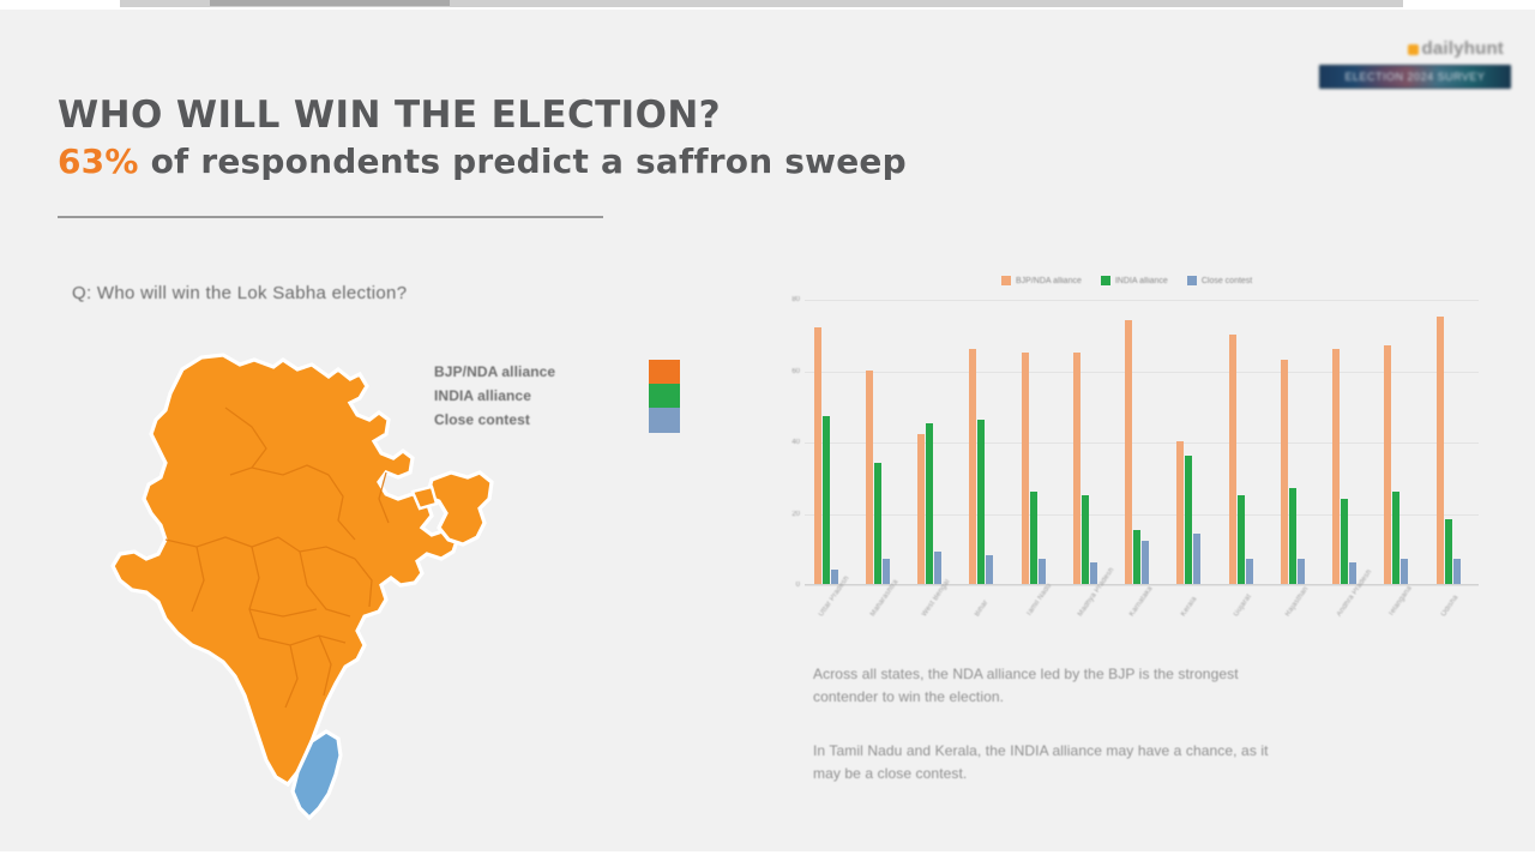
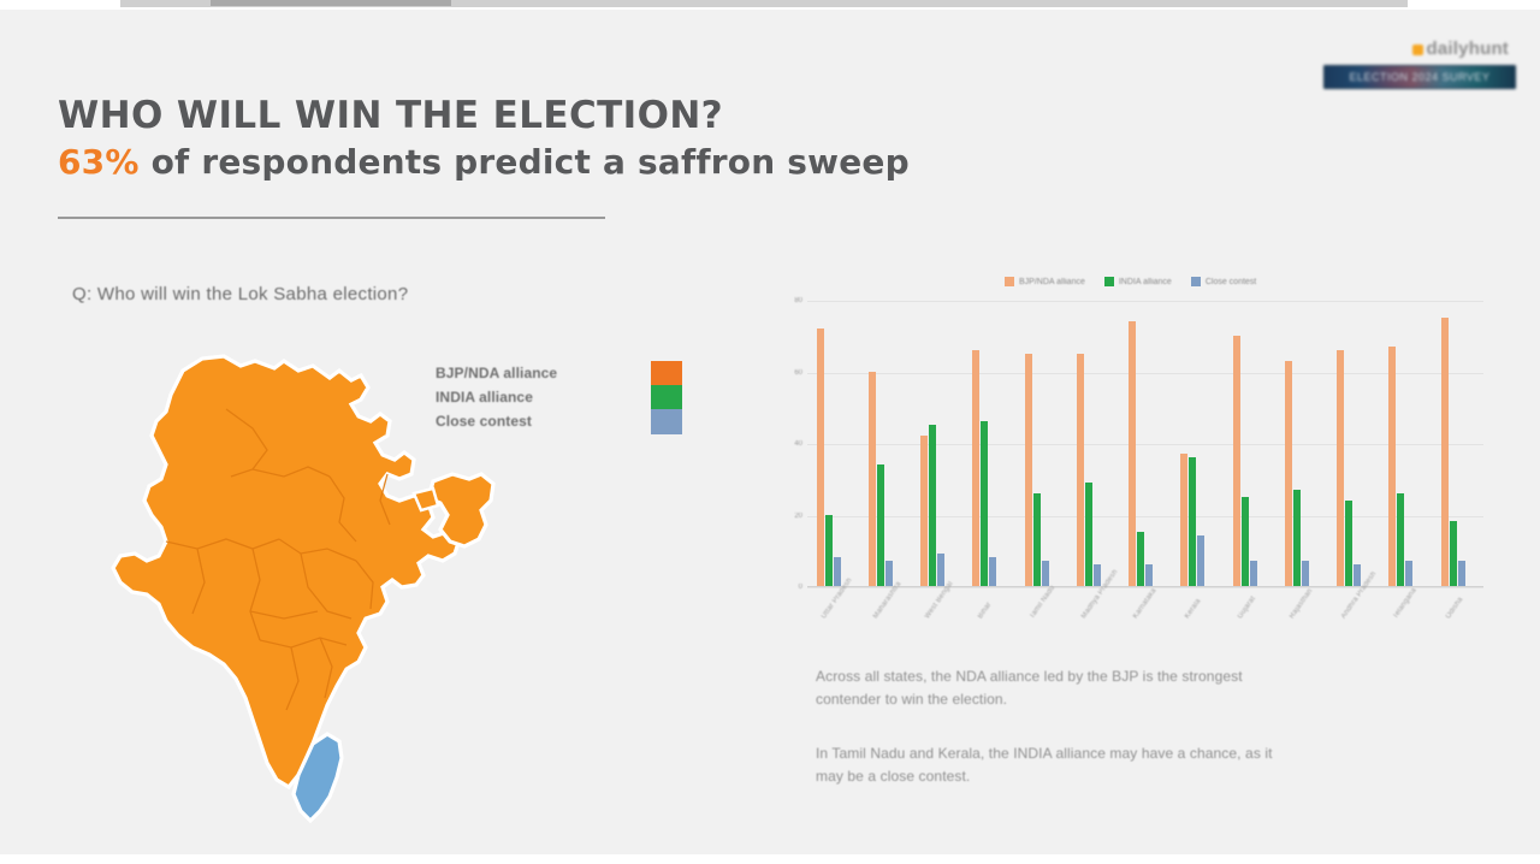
INDIA alliance/Uttar Pradesh: 47 -> 20
Close contest/Uttar Pradesh: 4 -> 8
INDIA alliance/Madhya Pradesh: 25 -> 29
Close contest/Karnataka: 12 -> 6
BJP/NDA alliance/Kerala: 40 -> 37
